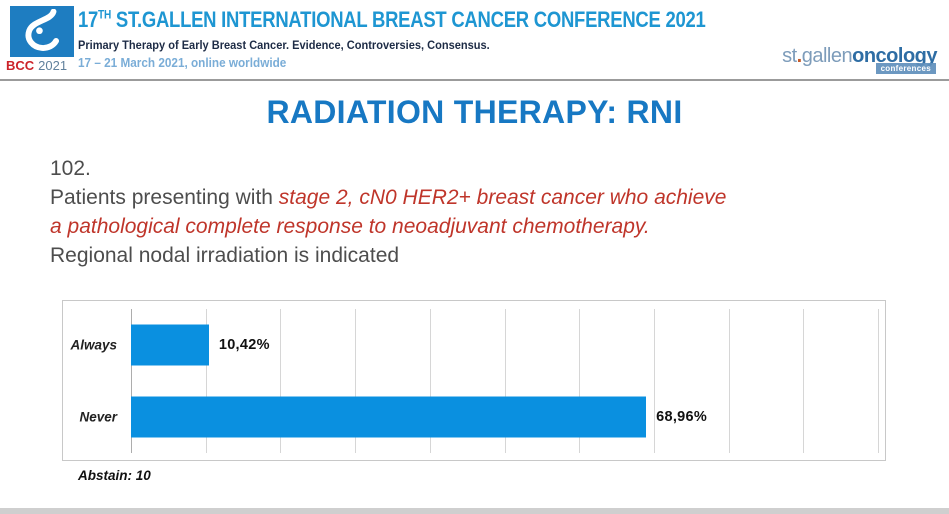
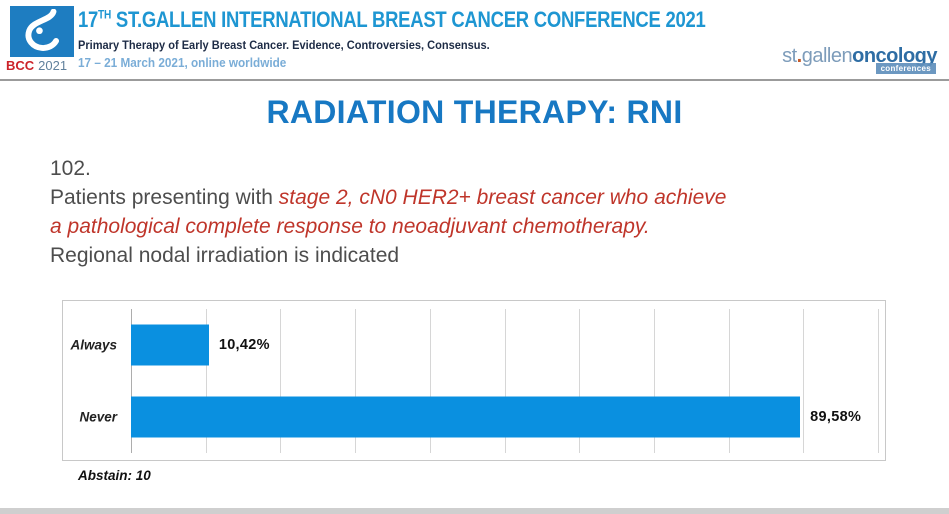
Never: 68,96% -> 89,58%
